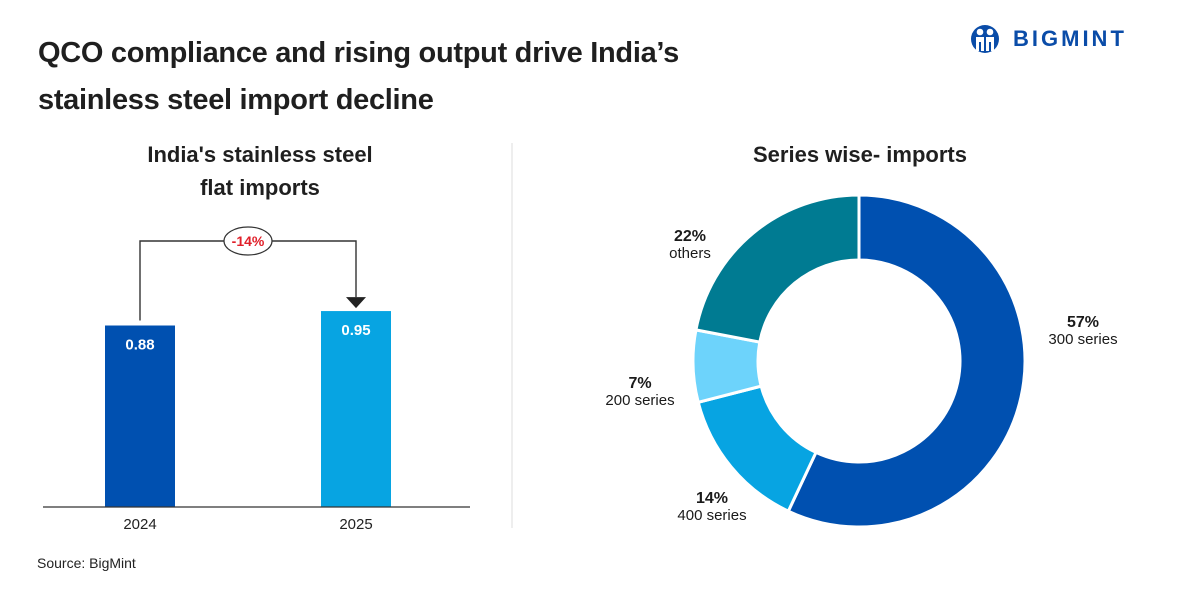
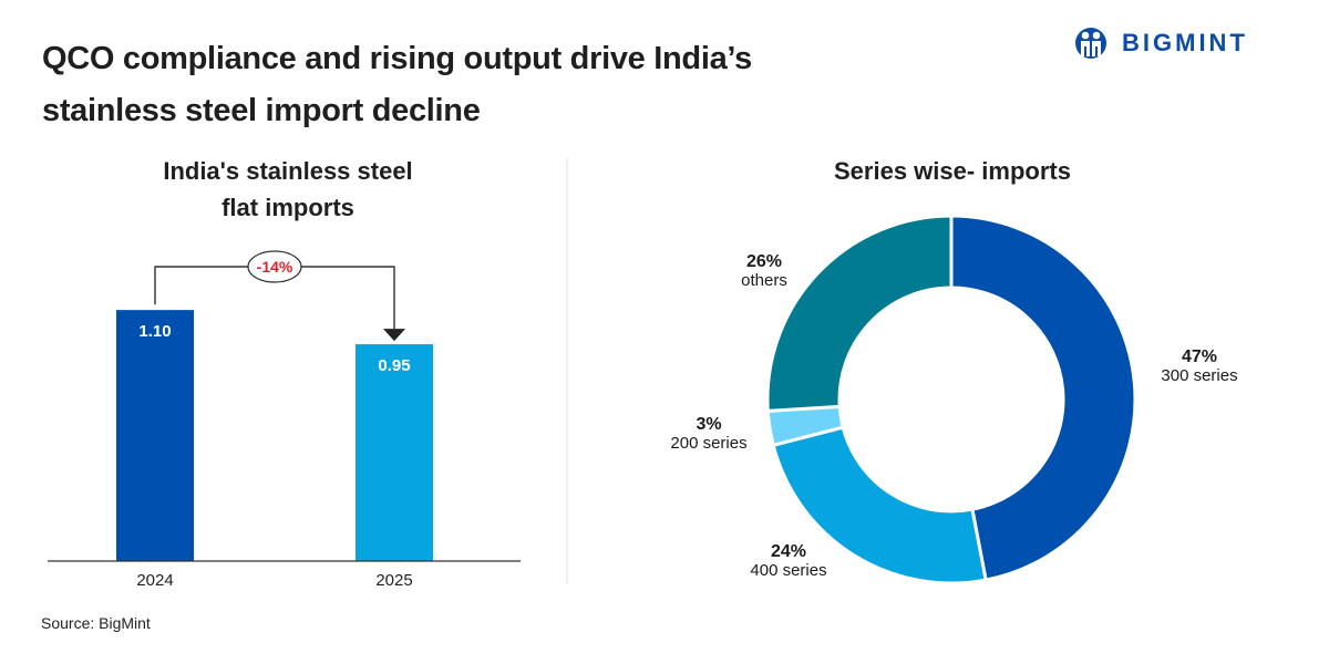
India's stainless steel flat imports/2024: 0.88 -> 1.10
Series wise- imports/300 series: 57% -> 47%
Series wise- imports/400 series: 14% -> 24%
Series wise- imports/200 series: 7% -> 3%
Series wise- imports/others: 22% -> 26%
